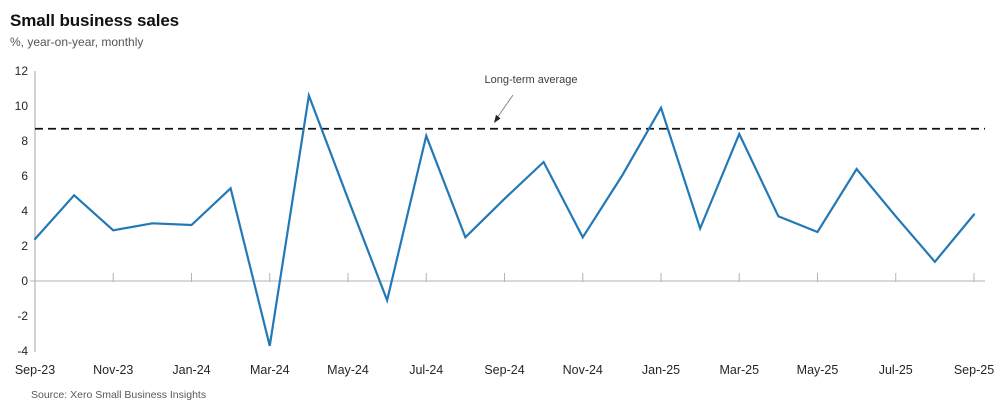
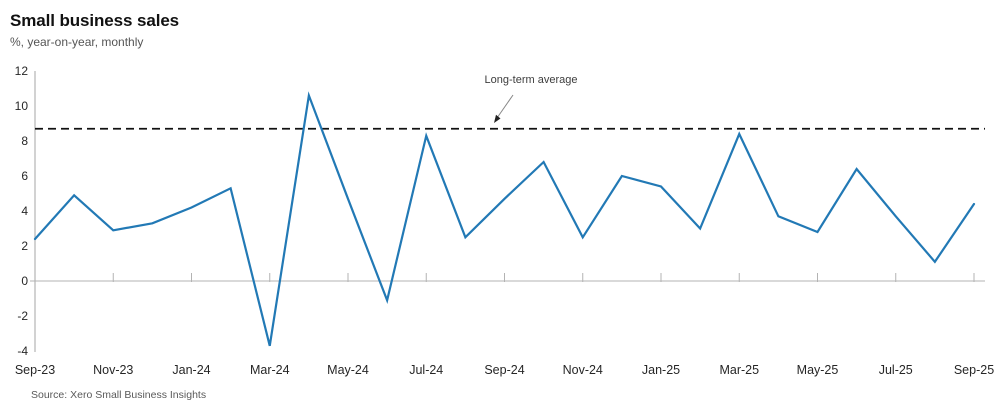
Jan-24: 3.2 -> 4.2
Jan-25: 9.9 -> 5.4
Sep-25: 3.8 -> 4.4
